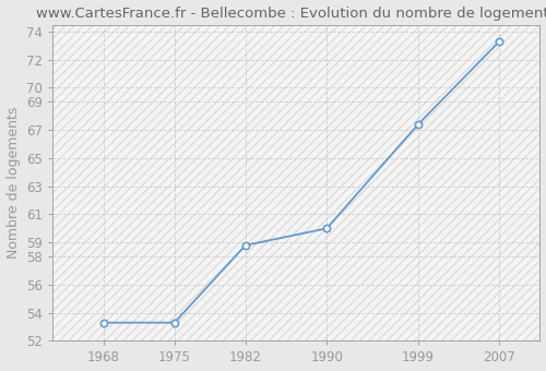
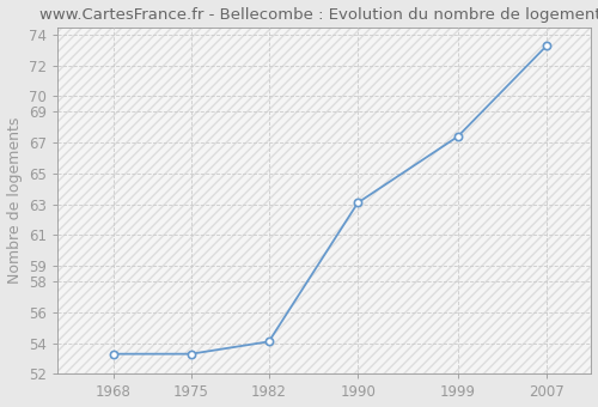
1982: 58.8 -> 54.1
1990: 60.0 -> 63.1
